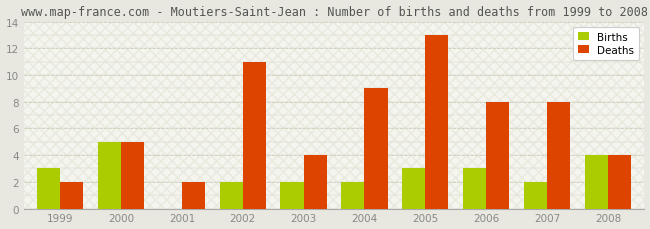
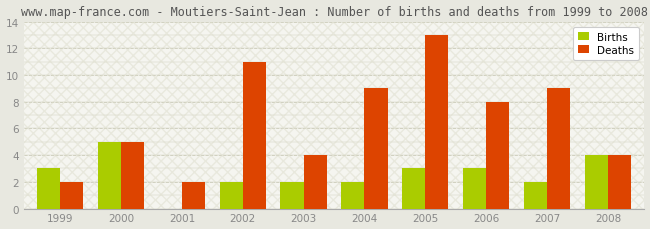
Deaths/2007: 8 -> 9
